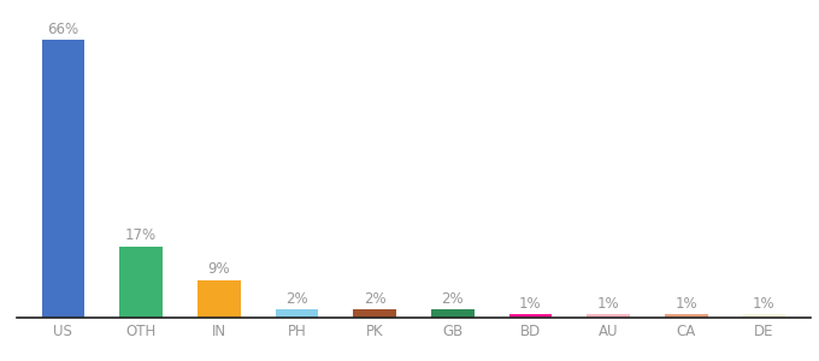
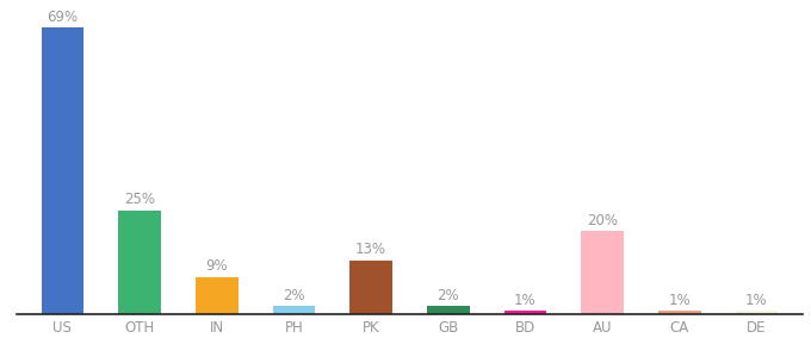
US: 66% -> 69%
OTH: 17% -> 25%
PK: 2% -> 13%
AU: 1% -> 20%
